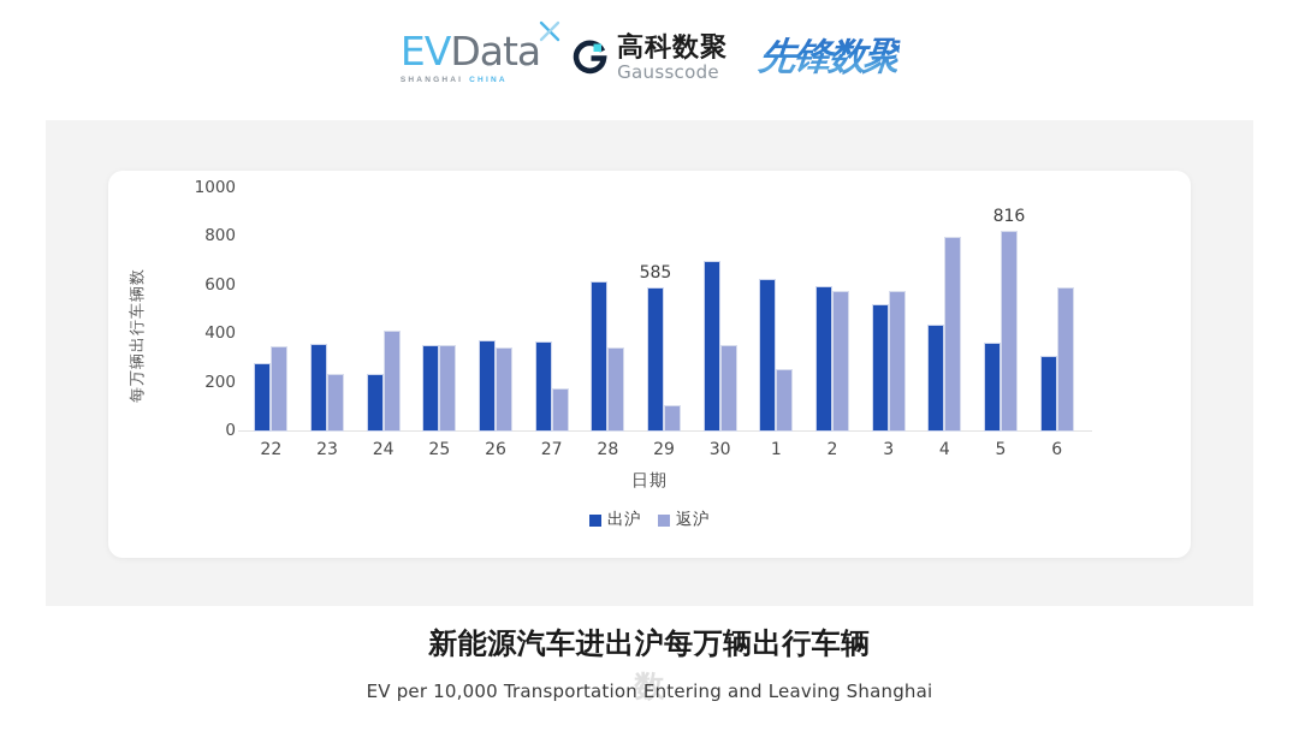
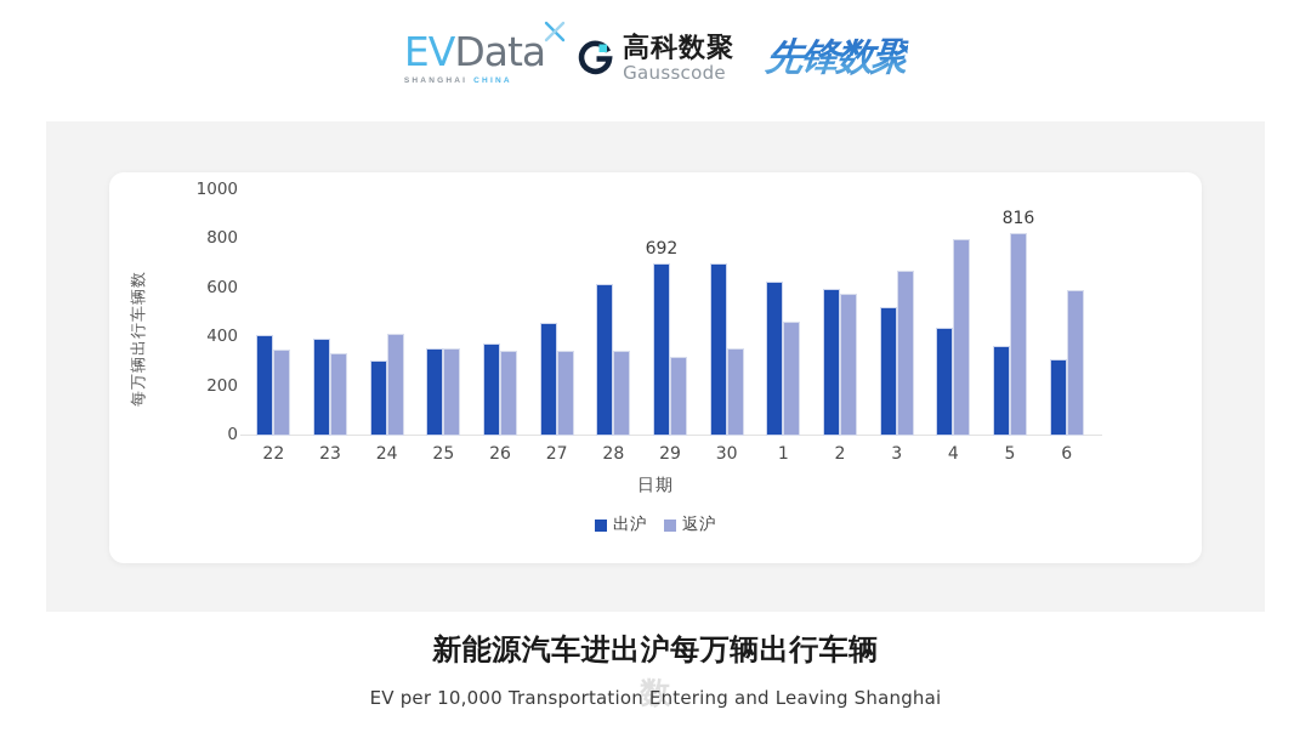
出沪/22: 270 -> 400
出沪/23: 350 -> 390
返沪/23: 230 -> 320
出沪/24: 230 -> 300
出沪/27: 360 -> 450
返沪/27: 170 -> 340
出沪/29: 585 -> 692
返沪/29: 100 -> 310
返沪/1: 250 -> 450
返沪/3: 570 -> 660
